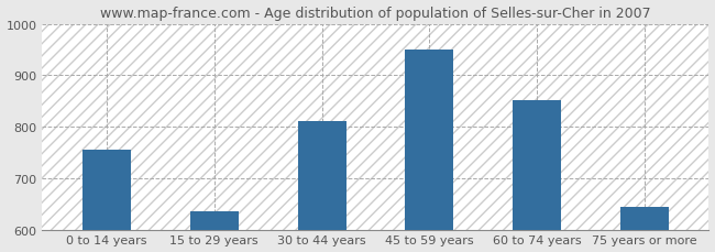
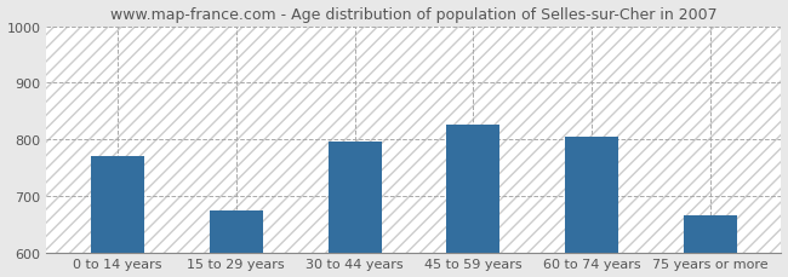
0 to 14 years: 755 -> 770
15 to 29 years: 635 -> 675
30 to 44 years: 810 -> 795
45 to 59 years: 950 -> 825
60 to 74 years: 852 -> 805
75 years or more: 645 -> 665
